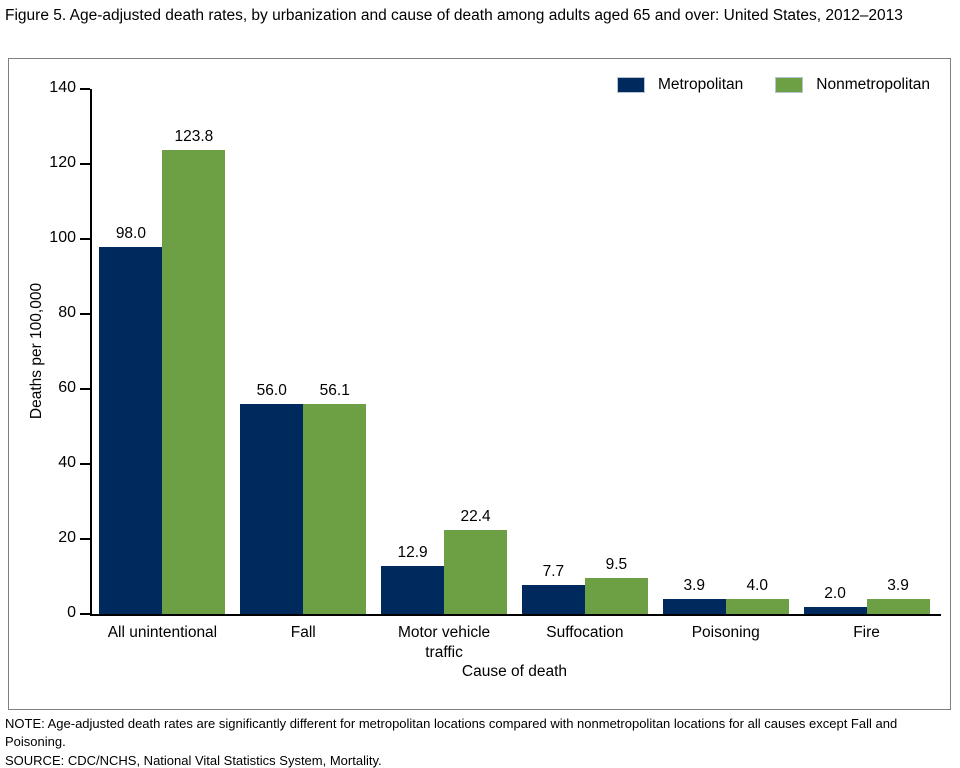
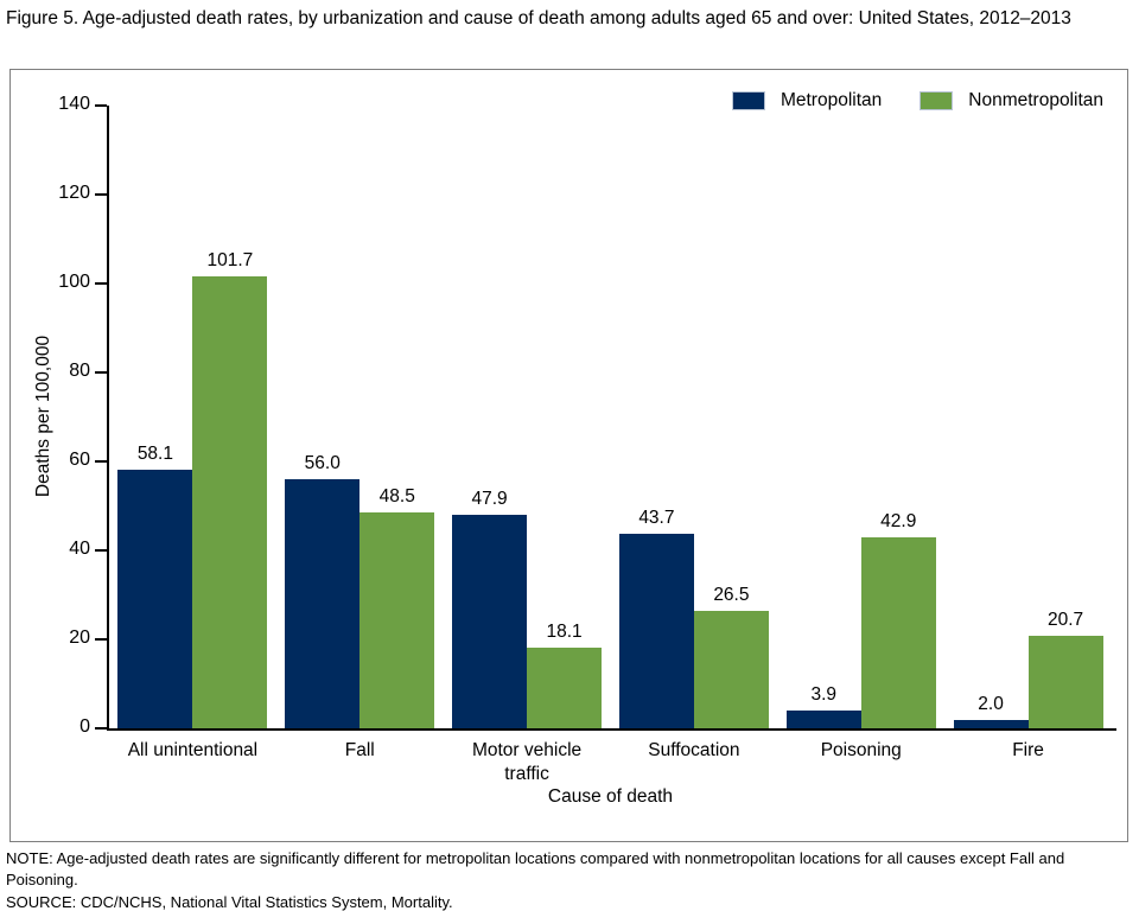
Metropolitan/All unintentional: 98.0 -> 58.1
Nonmetropolitan/All unintentional: 123.8 -> 101.7
Nonmetropolitan/Fall: 56.1 -> 48.5
Metropolitan/Motor vehicle traffic: 12.9 -> 47.9
Nonmetropolitan/Motor vehicle traffic: 22.4 -> 18.1
Metropolitan/Suffocation: 7.7 -> 43.7
Nonmetropolitan/Suffocation: 9.5 -> 26.5
Nonmetropolitan/Poisoning: 4.0 -> 42.9
Nonmetropolitan/Fire: 3.9 -> 20.7
